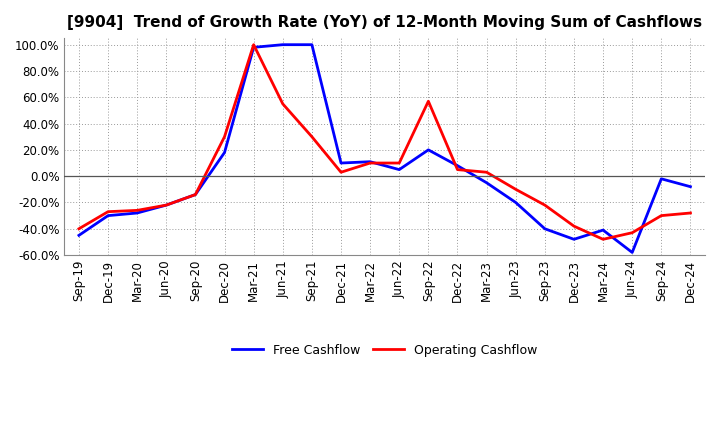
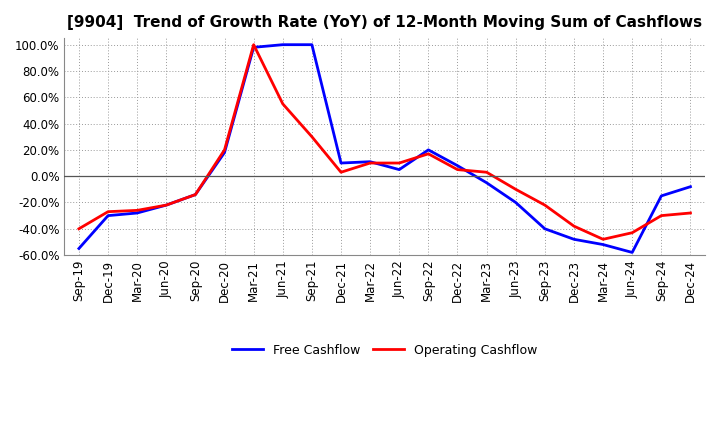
Free Cashflow/Sep-19: -45% -> -55%
Operating Cashflow/Dec-20: 30% -> 20%
Operating Cashflow/Sep-22: 57% -> 17%
Free Cashflow/Mar-24: -41% -> -52%
Free Cashflow/Sep-24: -2% -> -15%
